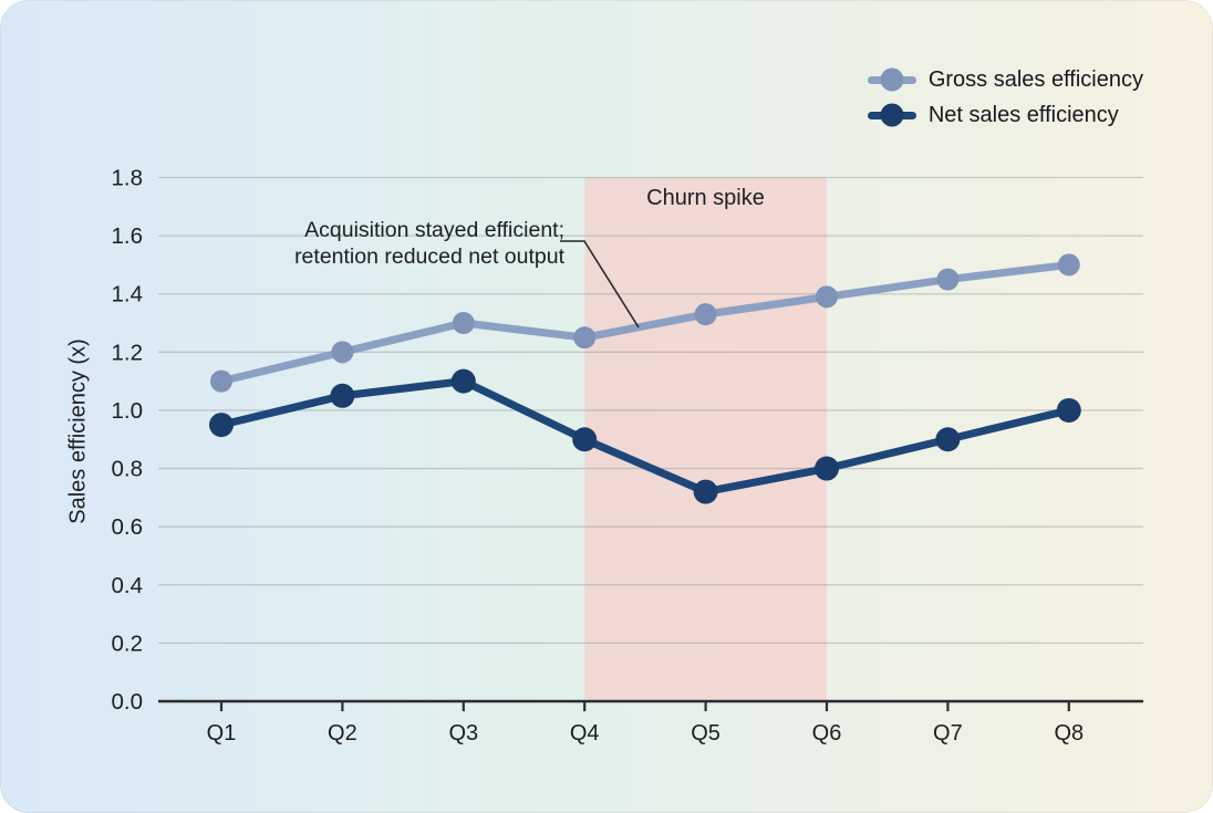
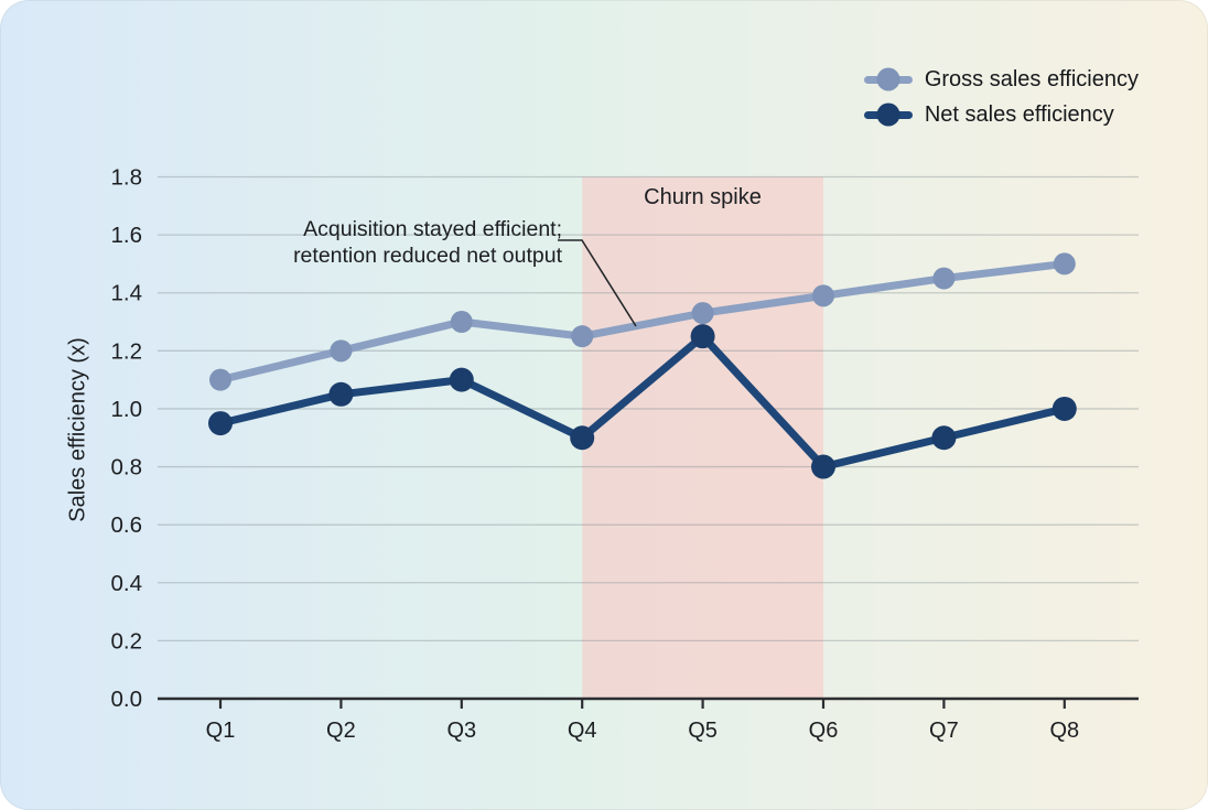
Net sales efficiency/Q5: 0.72 -> 1.25
